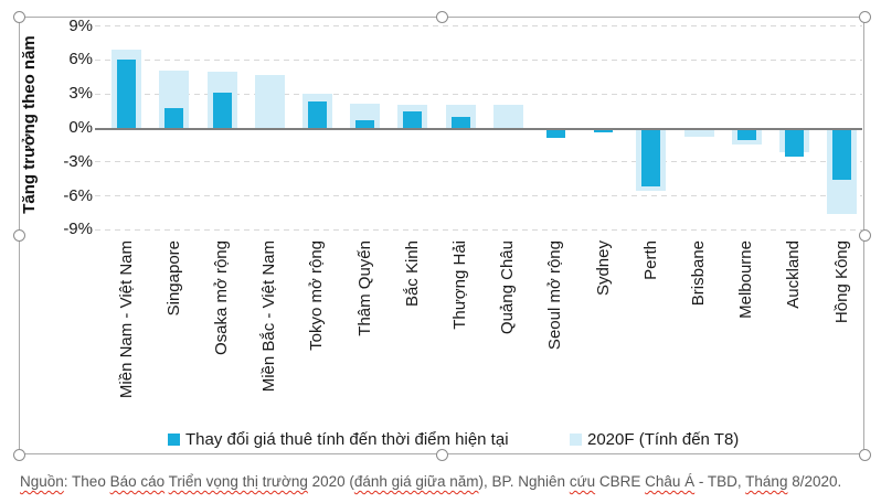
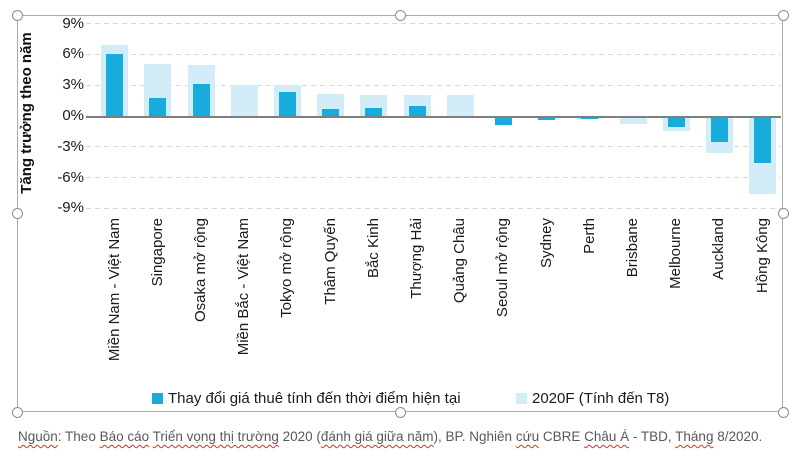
2020F (Tính đến T8)/Miền Bắc - Việt Nam: 4.7% -> 3.0%
Thay đổi giá thuê tính đến thời điểm hiện tại/Bắc Kinh: 1.5% -> 0.8%
Thay đổi giá thuê tính đến thời điểm hiện tại/Perth: -5.0% -> -0.1%
2020F (Tính đến T8)/Perth: -5.4% -> -0.1%
2020F (Tính đến T8)/Auckland: -2.0% -> -3.5%
